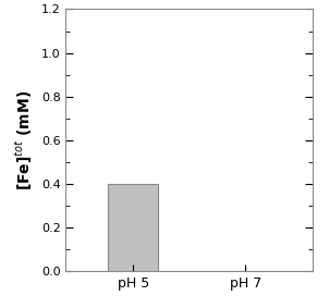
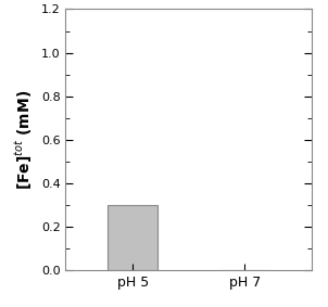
pH 5: 0.4 -> 0.3
